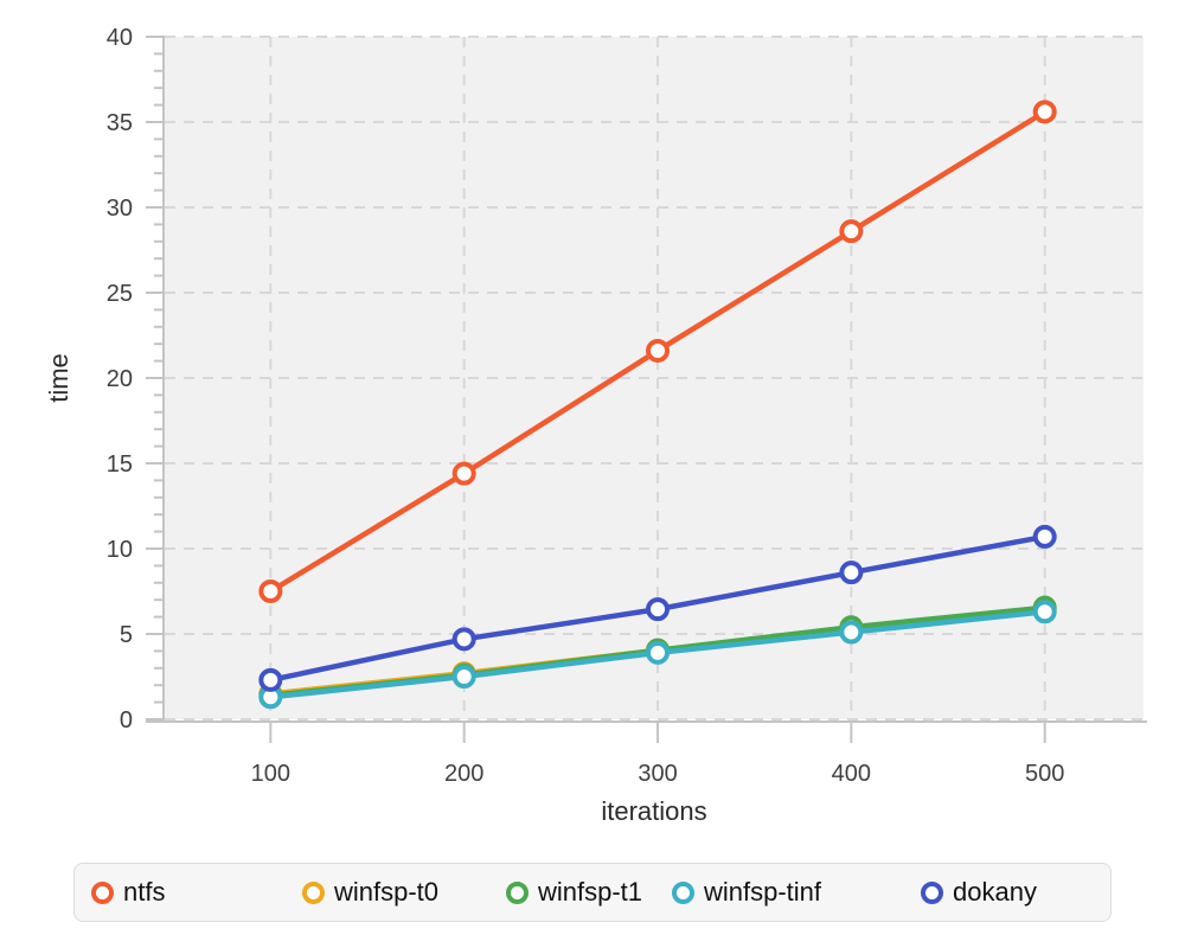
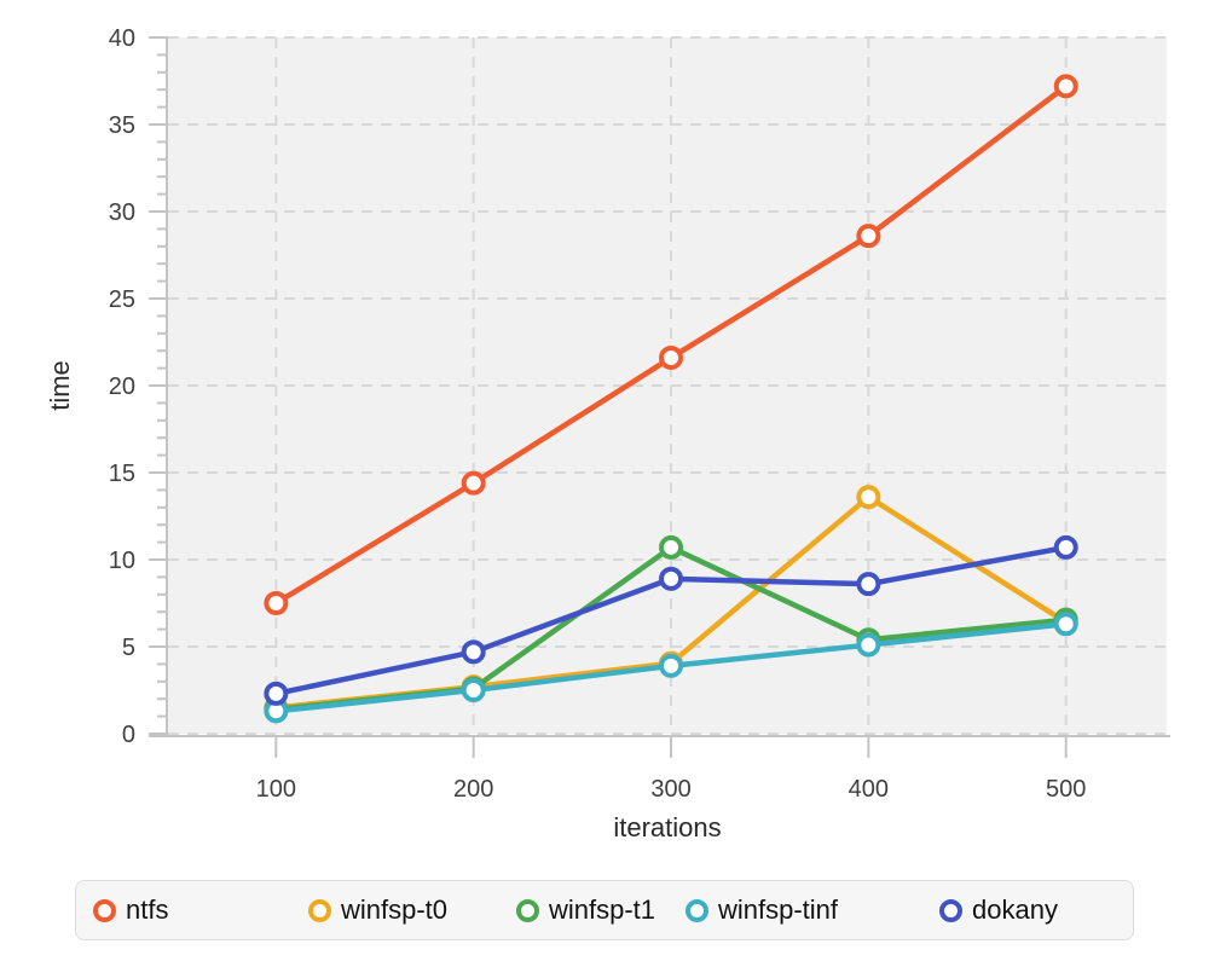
winfsp-t1/300: 4.0 -> 10.7
dokany/300: 6.5 -> 8.9
winfsp-t0/400: 5.2 -> 13.6
ntfs/500: 35.6 -> 37.2
